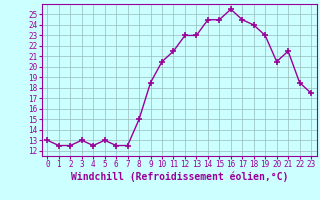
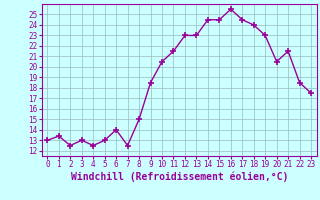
1: 12.5 -> 13.4
6: 12.5 -> 14.0
